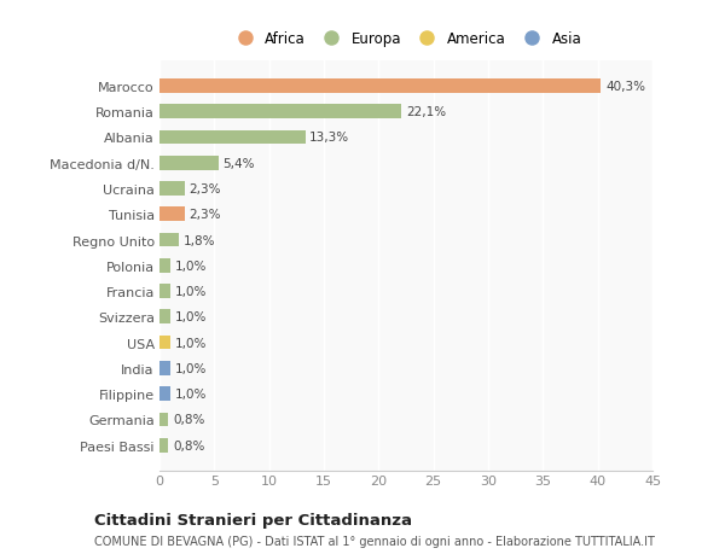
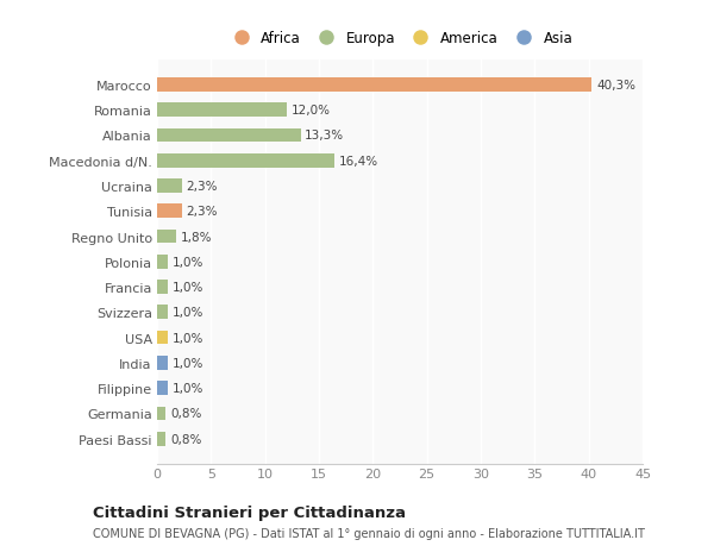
Romania: 22,1% -> 12,0%
Macedonia d/N.: 5,4% -> 16,4%
